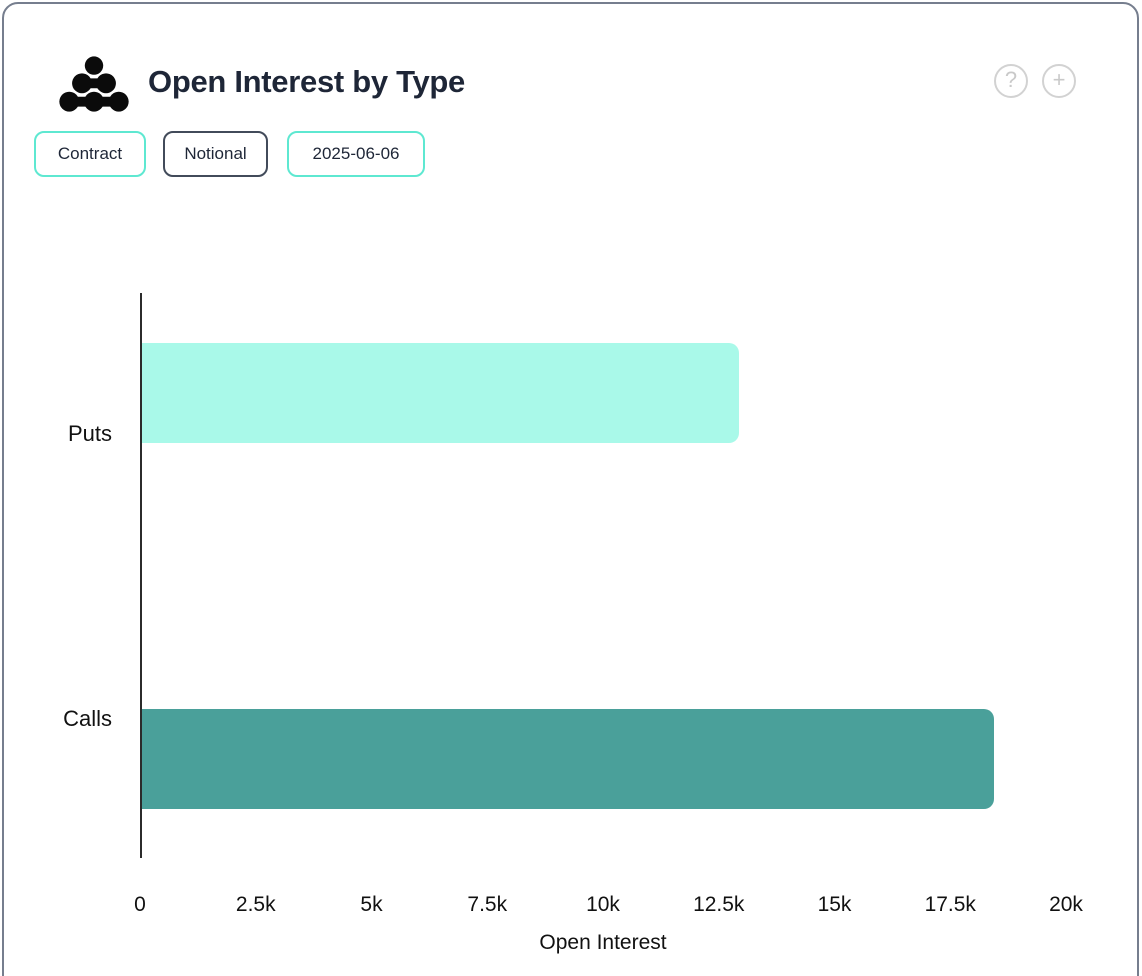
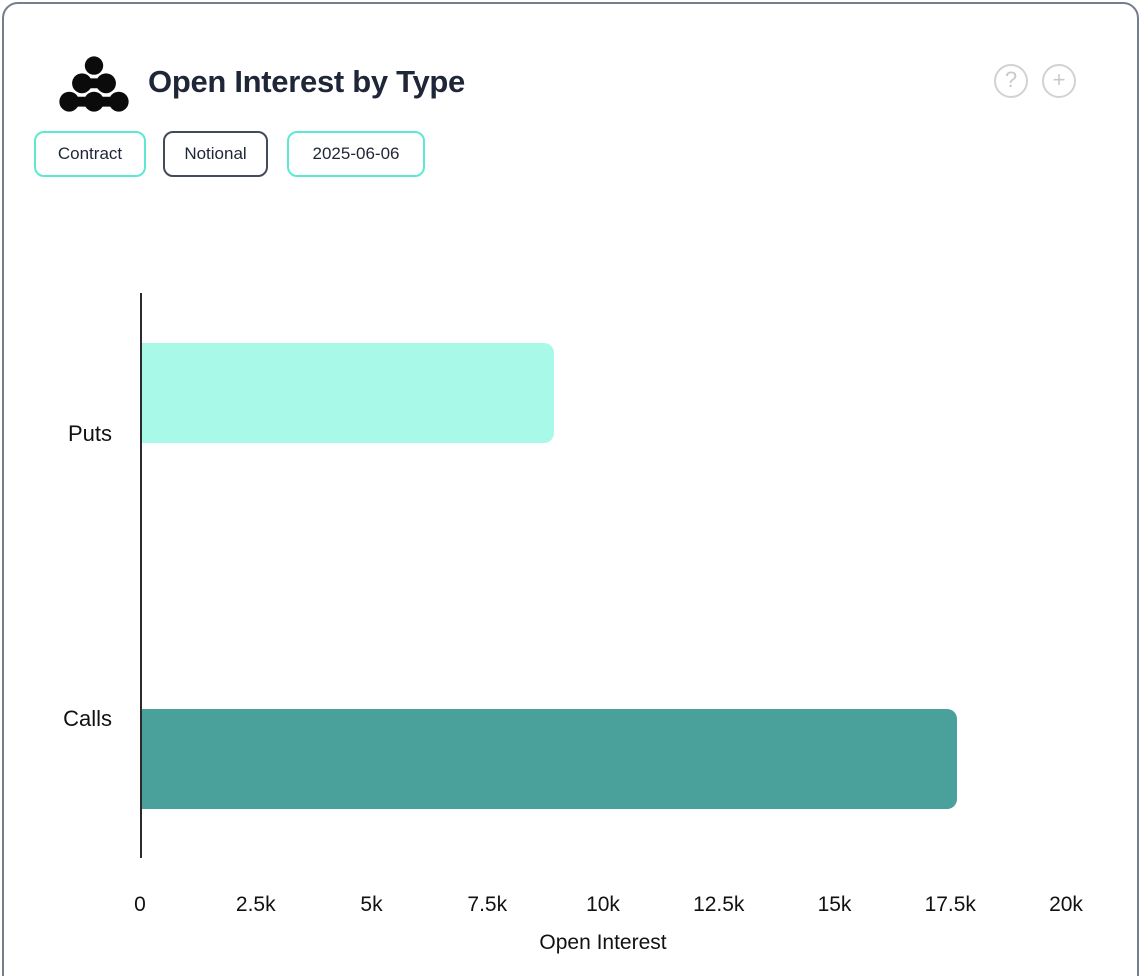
Puts: 12.9k -> 8.9k
Calls: 18.4k -> 17.6k
